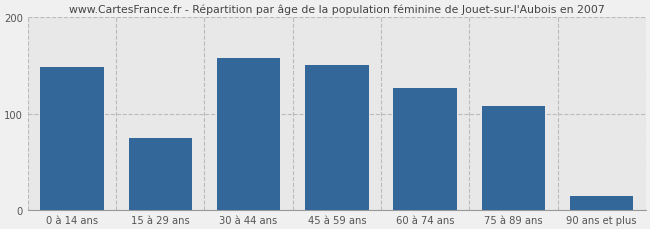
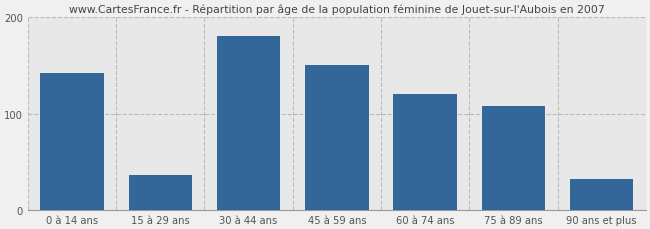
0 à 14 ans: 148 -> 142
15 à 29 ans: 75 -> 36
30 à 44 ans: 158 -> 180
60 à 74 ans: 127 -> 120
90 ans et plus: 14 -> 32
